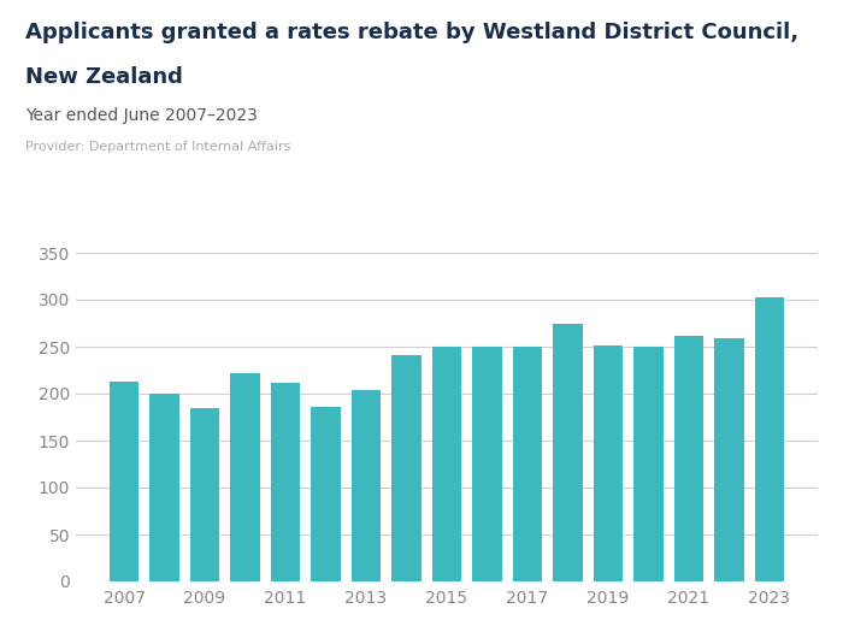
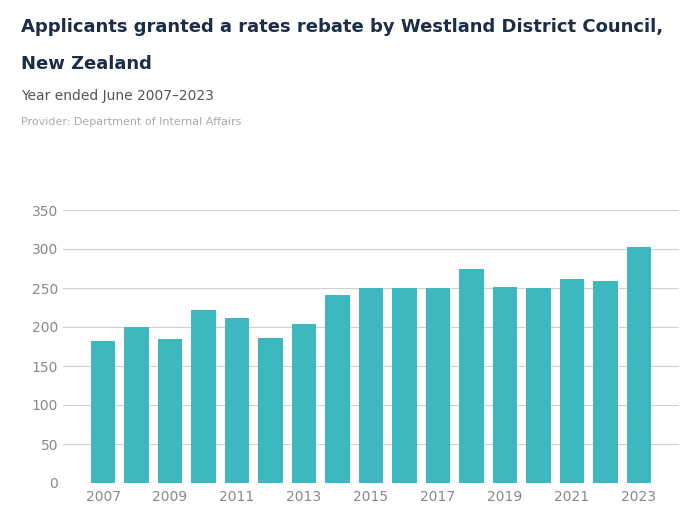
2007: 213 -> 182
